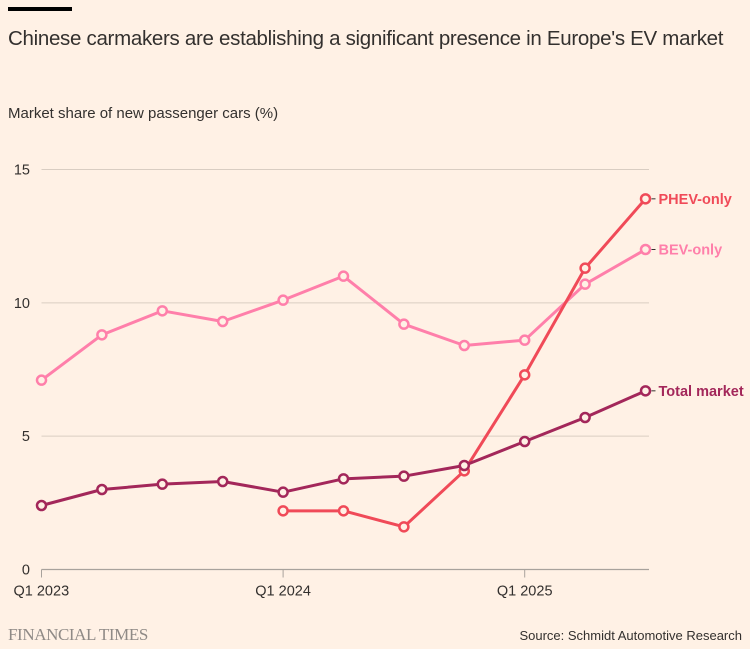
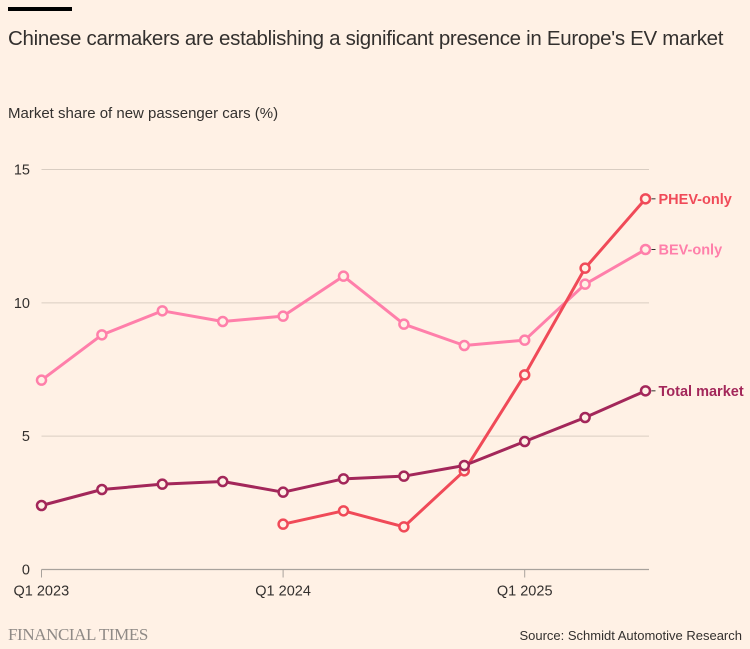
BEV-only/Q1 2024: 10.1 -> 9.5
PHEV-only/Q1 2024: 2.2 -> 1.7
